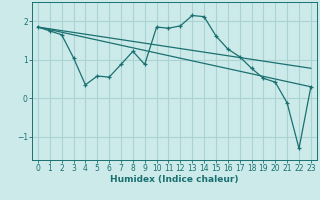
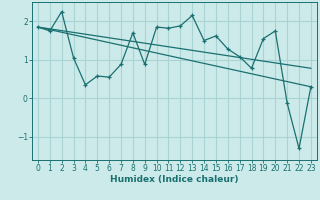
2: 1.65 -> 2.25
8: 1.22 -> 1.70
14: 2.12 -> 1.50
19: 0.52 -> 1.55
20: 0.42 -> 1.75
